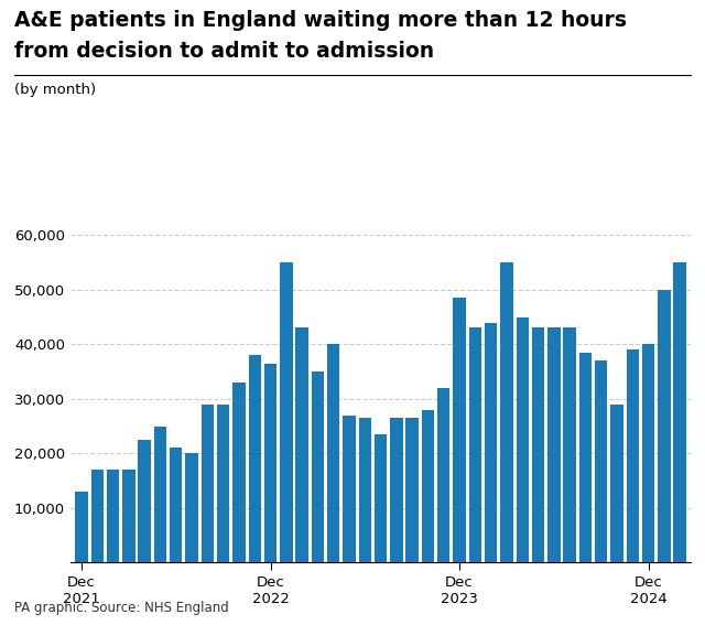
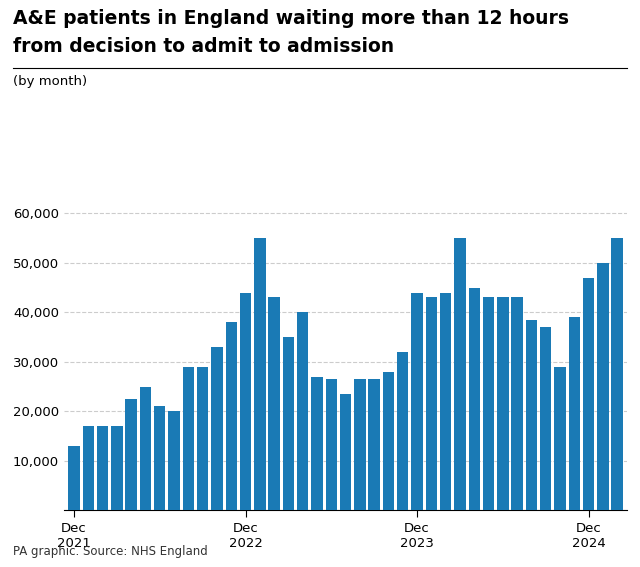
Dec 2022: 36,500 -> 44,000
Dec 2023: 48,500 -> 44,000
Dec 2024: 40,000 -> 47,000
